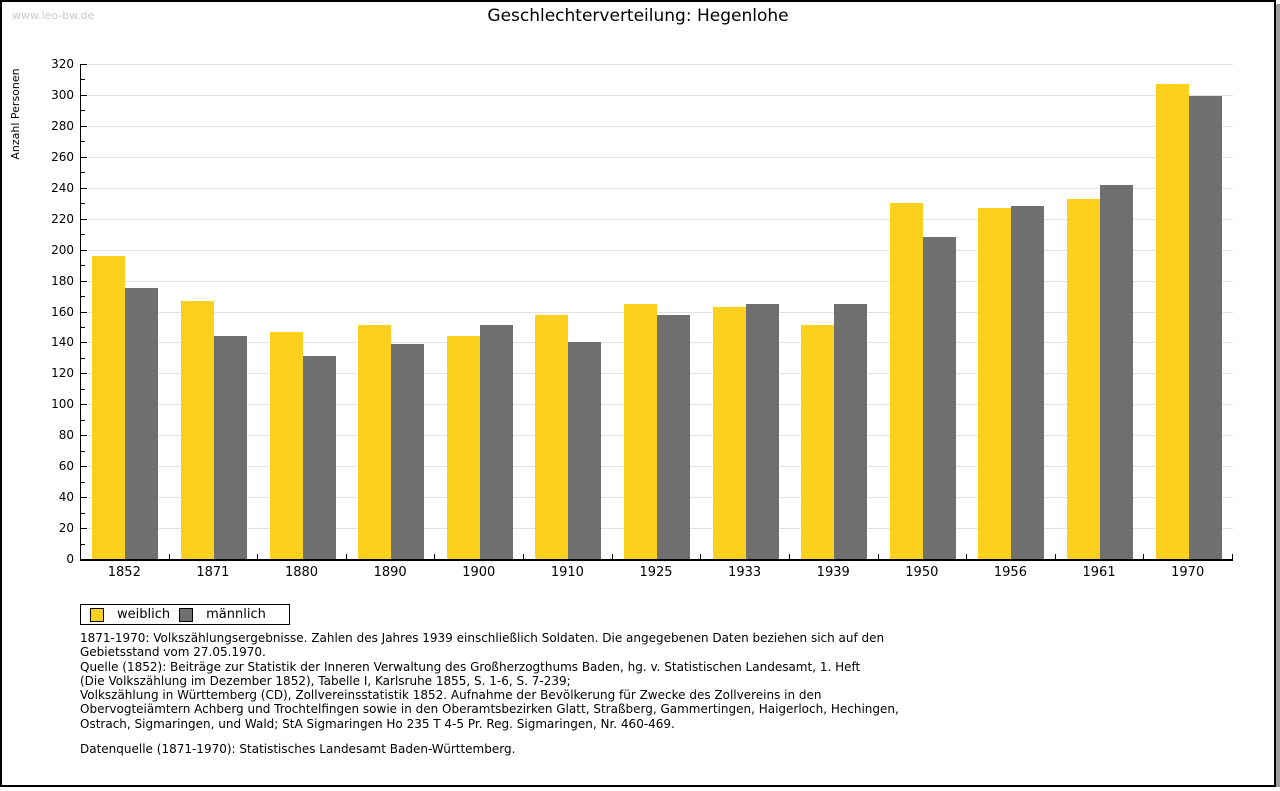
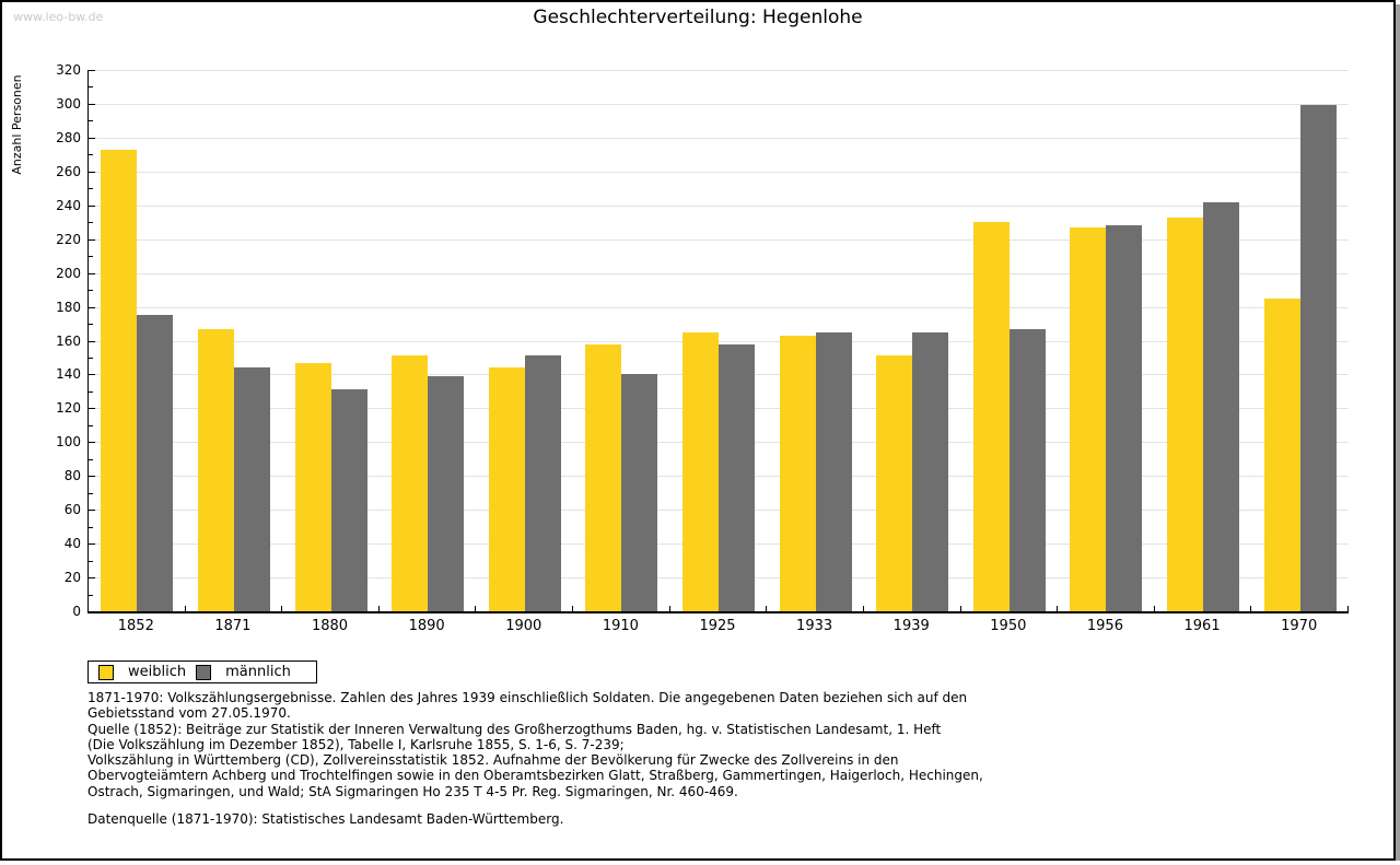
weiblich/1852: 196 -> 273
männlich/1950: 208 -> 167
weiblich/1970: 307 -> 185
